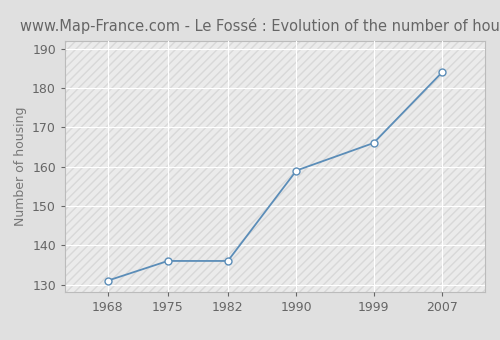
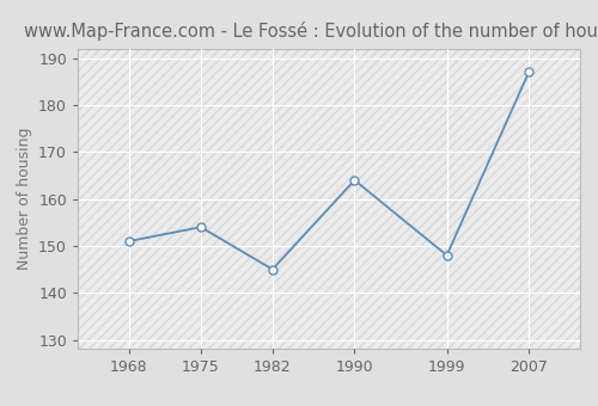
1968: 131 -> 151
1975: 136 -> 154
1982: 136 -> 145
1990: 159 -> 164
1999: 166 -> 148
2007: 184 -> 187
